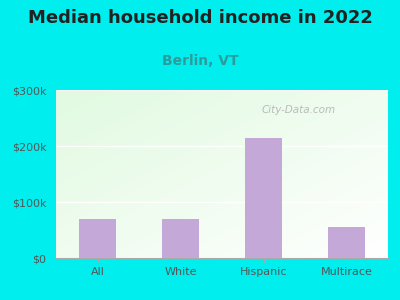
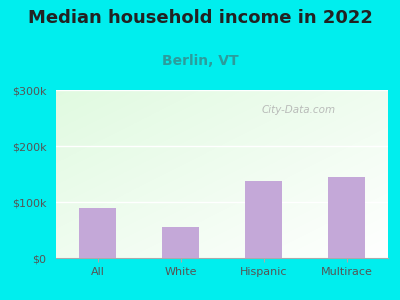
All: $70k -> $90k
White: $70k -> $56k
Hispanic: $215k -> $138k
Multirace: $55k -> $144k
